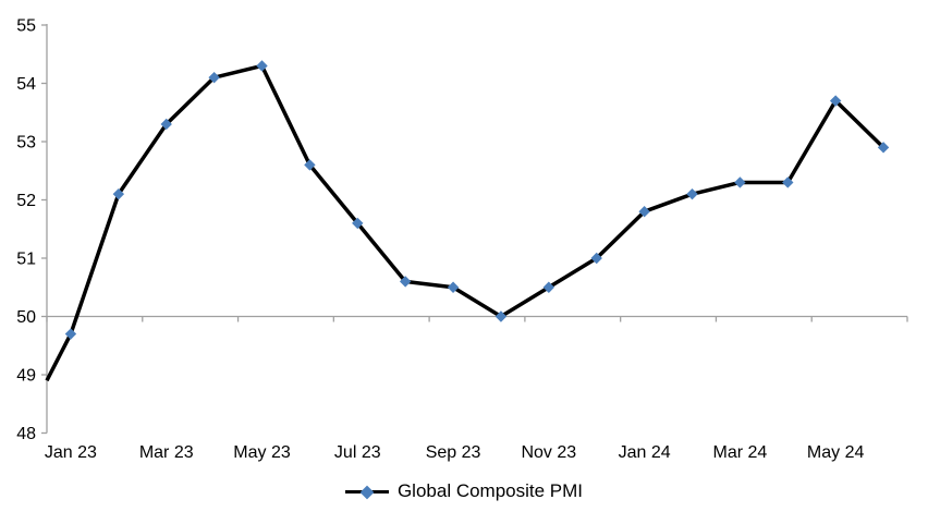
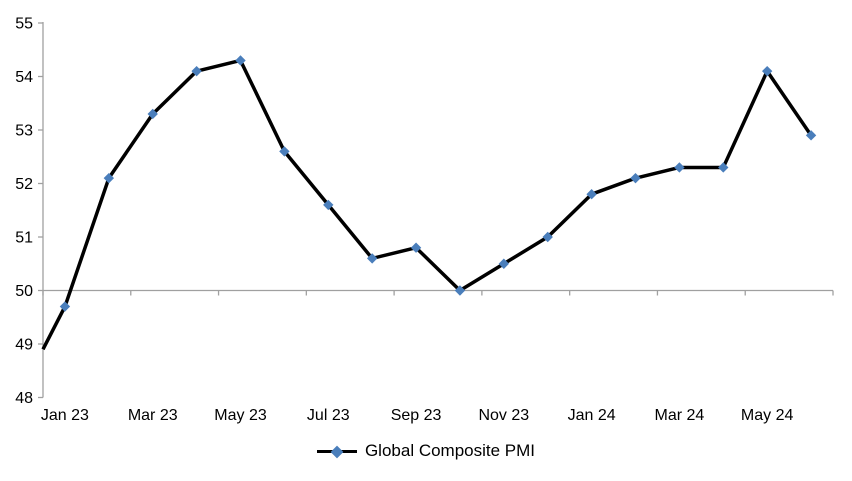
Sep 23: 50.5 -> 50.8
May 24: 53.7 -> 54.1
